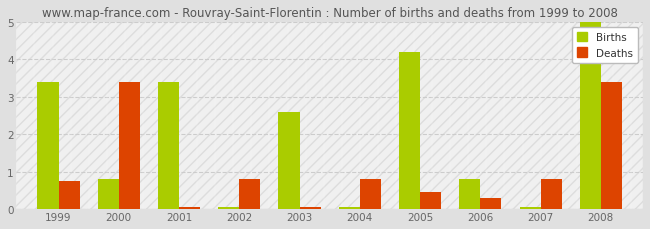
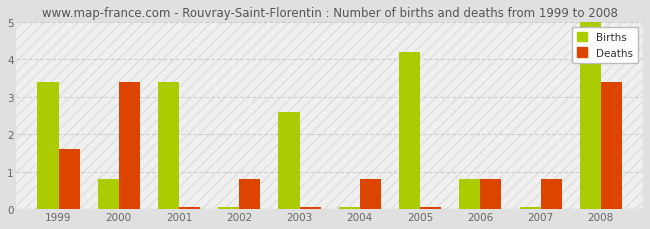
Deaths/1999: 0.75 -> 1.60
Deaths/2005: 0.45 -> 0.05
Deaths/2006: 0.30 -> 0.80
